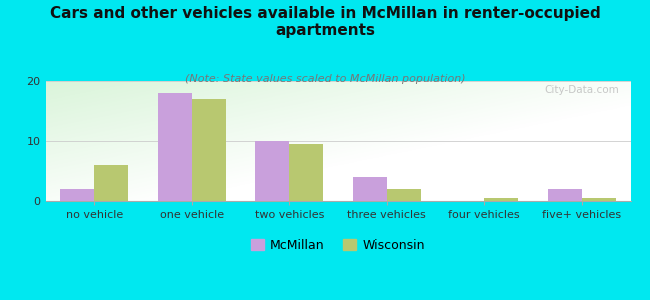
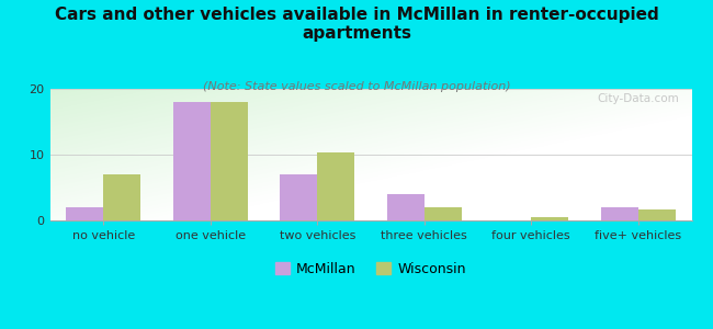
Wisconsin/no vehicle: 6.0 -> 7.0
Wisconsin/one vehicle: 17.0 -> 18.0
McMillan/two vehicles: 10 -> 7
Wisconsin/two vehicles: 9.5 -> 10.4
Wisconsin/five+ vehicles: 0.5 -> 1.6
